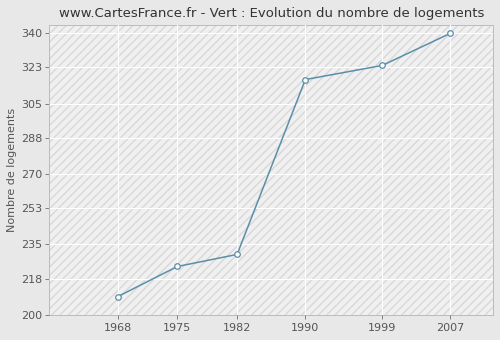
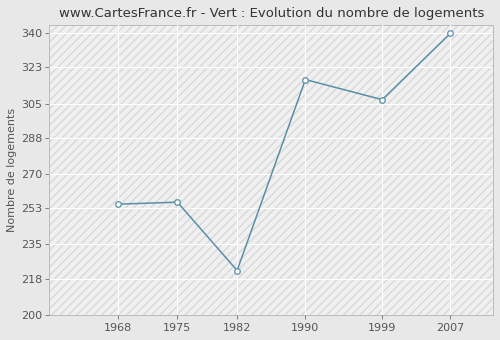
1968: 209 -> 255
1975: 224 -> 256
1982: 230 -> 222
1999: 324 -> 307
